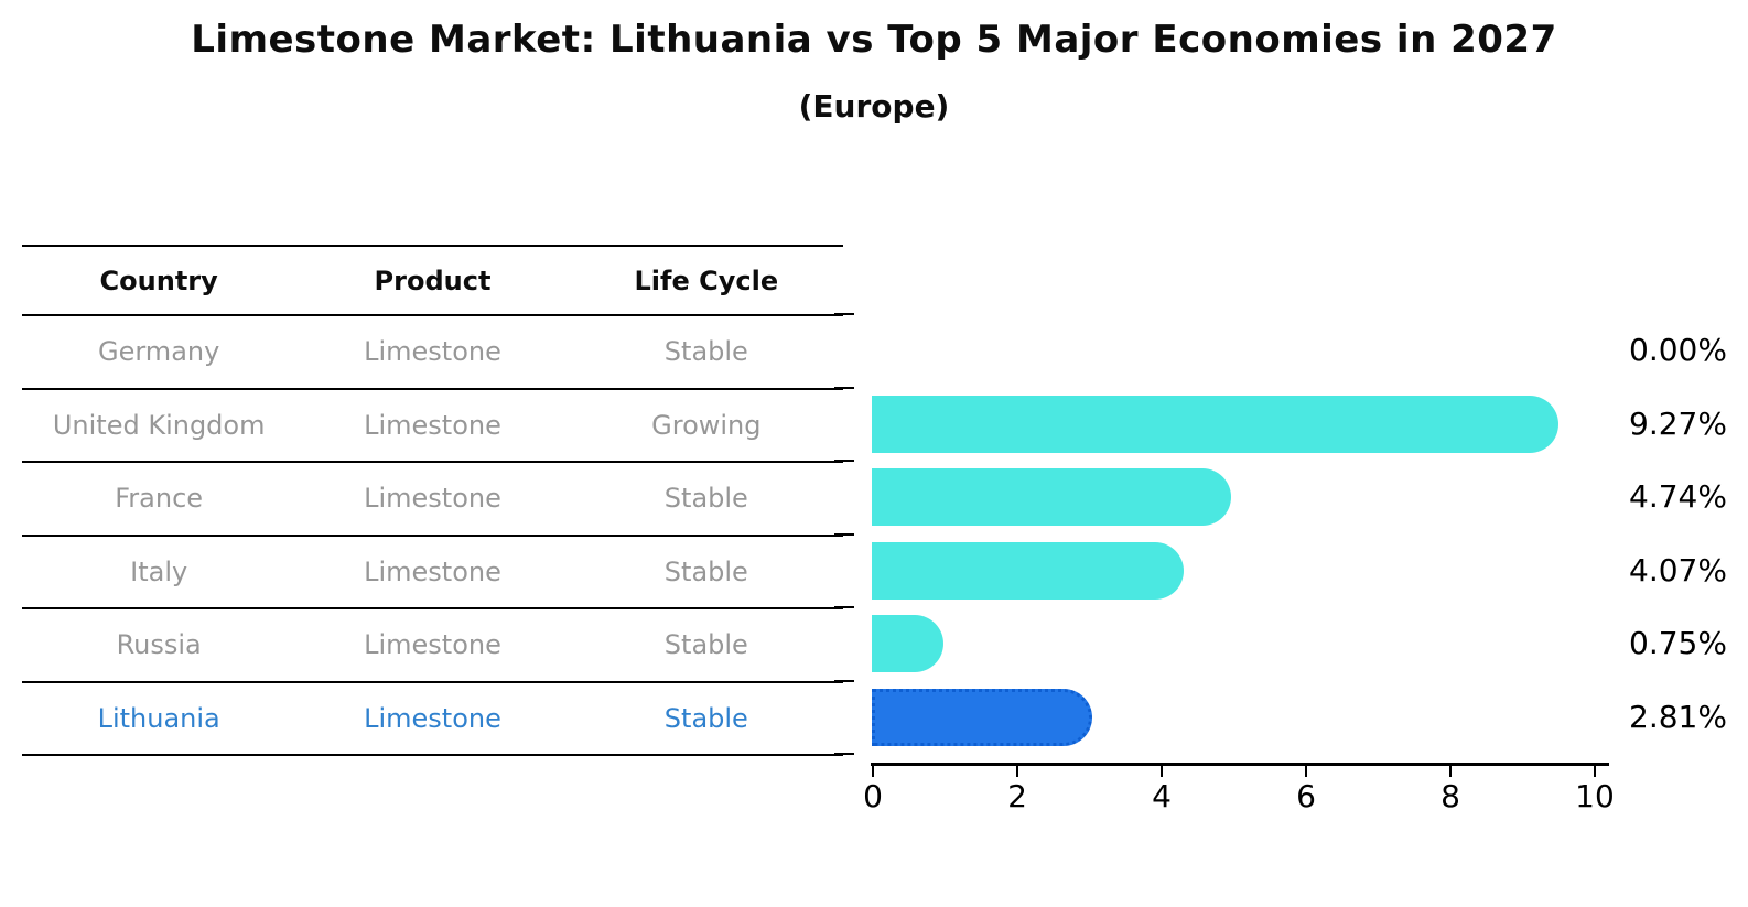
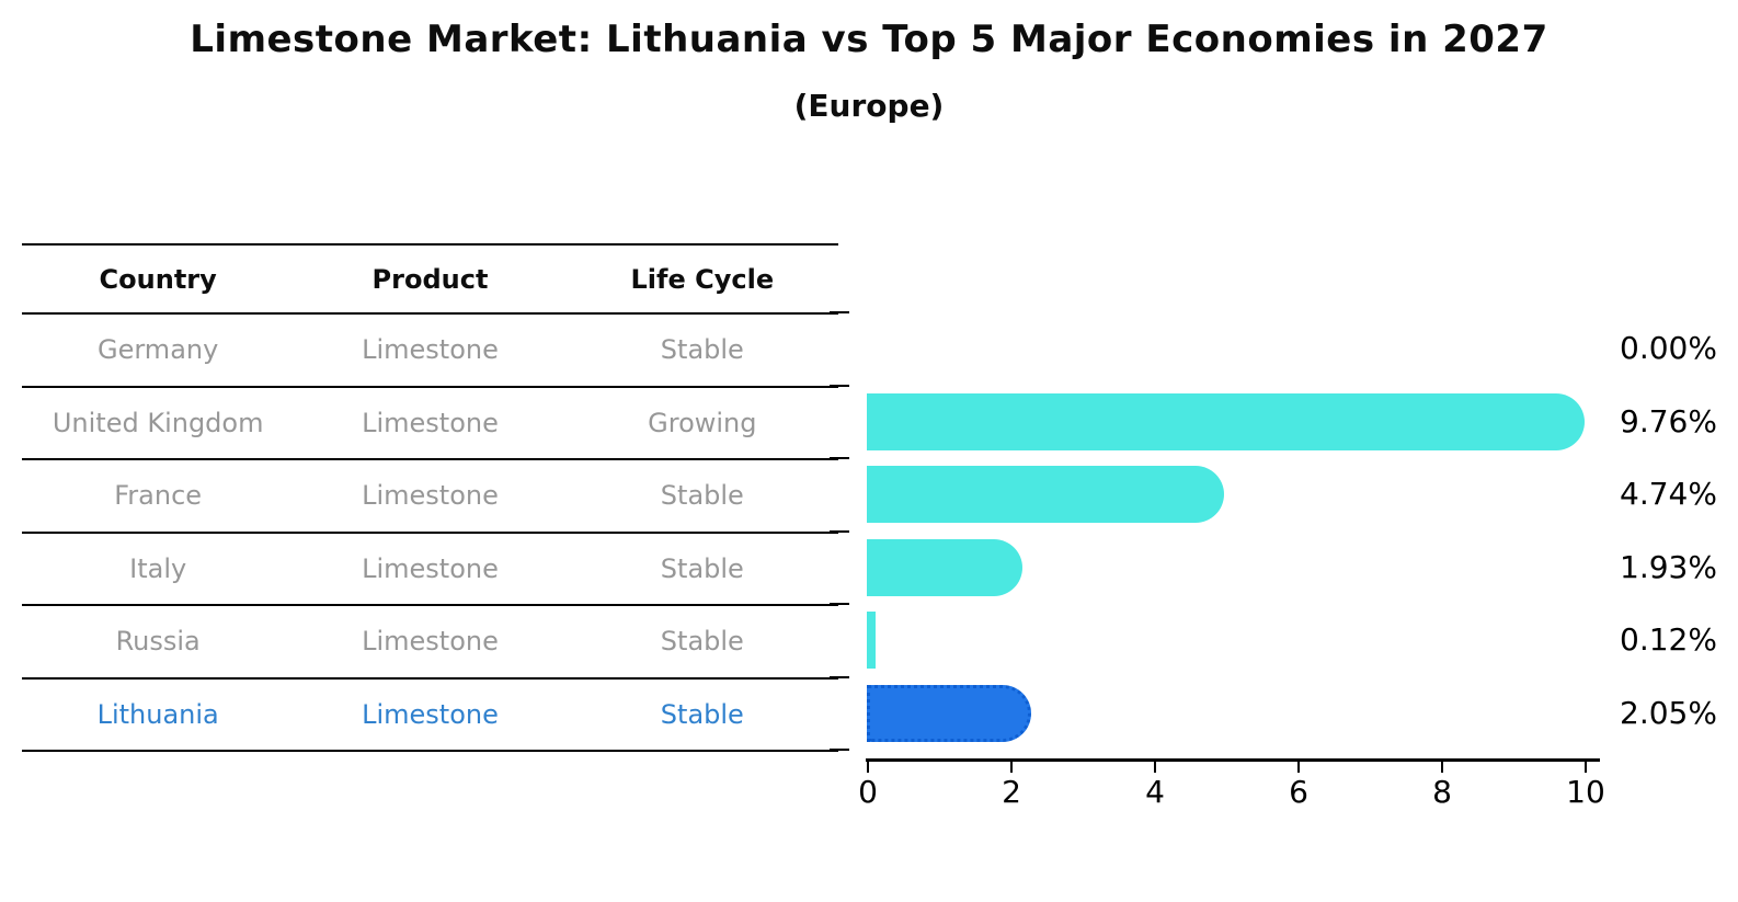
United Kingdom: 9.27% -> 9.76%
Italy: 4.07% -> 1.93%
Russia: 0.75% -> 0.12%
Lithuania: 2.81% -> 2.05%
